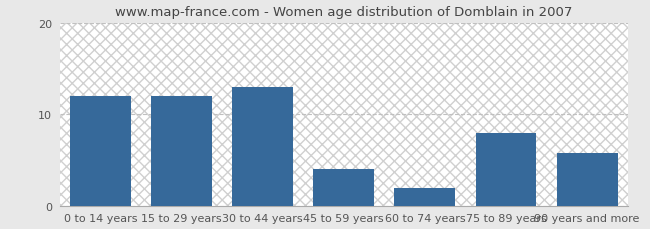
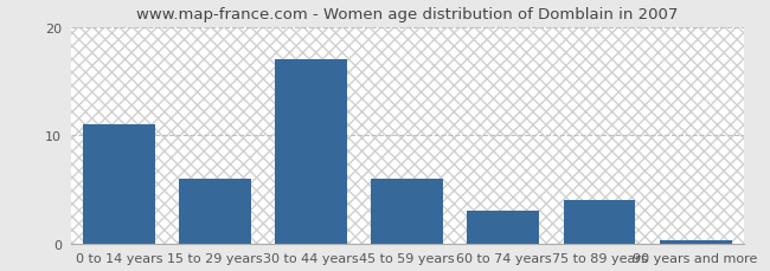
0 to 14 years: 12.0 -> 11.0
15 to 29 years: 12.0 -> 6.0
30 to 44 years: 13.0 -> 17.0
45 to 59 years: 4.0 -> 6.0
60 to 74 years: 2.0 -> 3.0
75 to 89 years: 8.0 -> 4.0
90 years and more: 5.8 -> 0.3
